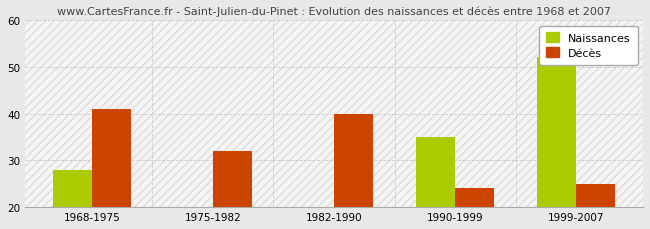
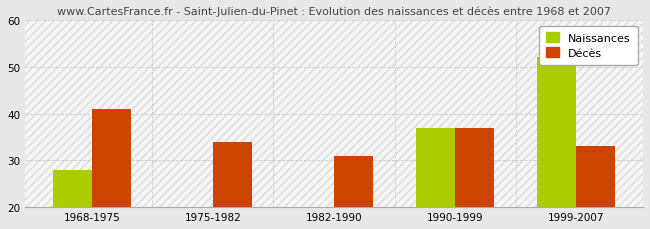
Décès/1975-1982: 32 -> 34
Décès/1982-1990: 40 -> 31
Naissances/1990-1999: 35 -> 37
Décès/1990-1999: 24 -> 37
Décès/1999-2007: 25 -> 33
